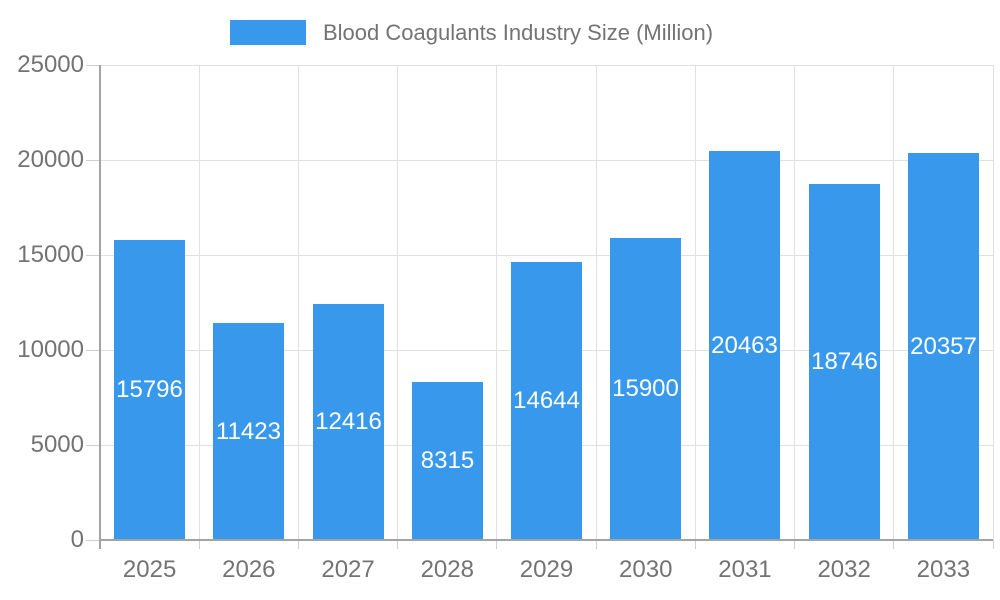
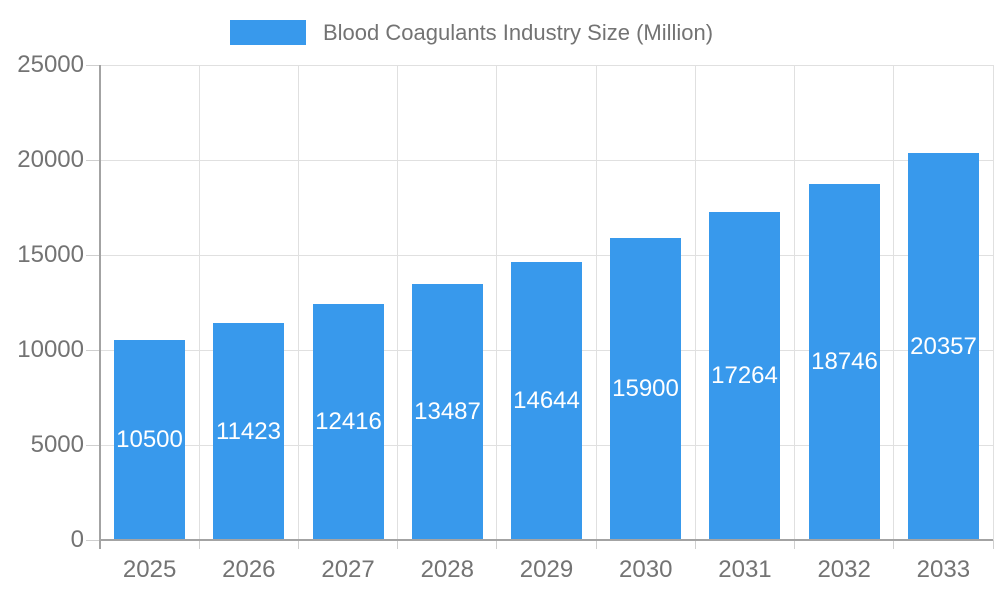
2025: 15796 -> 10500
2028: 8315 -> 13487
2031: 20463 -> 17264
